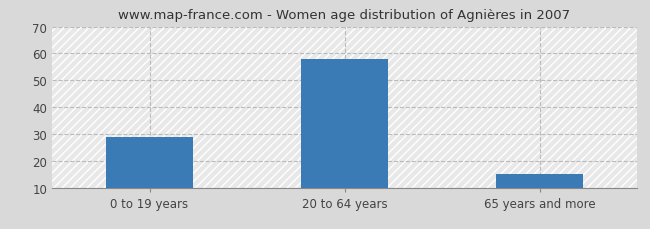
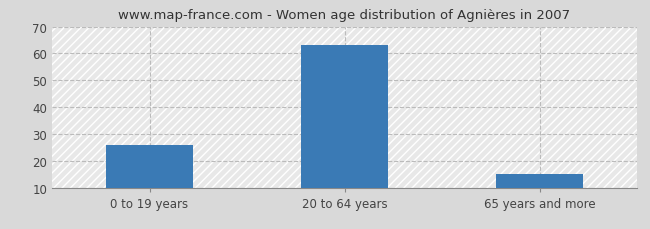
0 to 19 years: 29 -> 26
20 to 64 years: 58 -> 63
